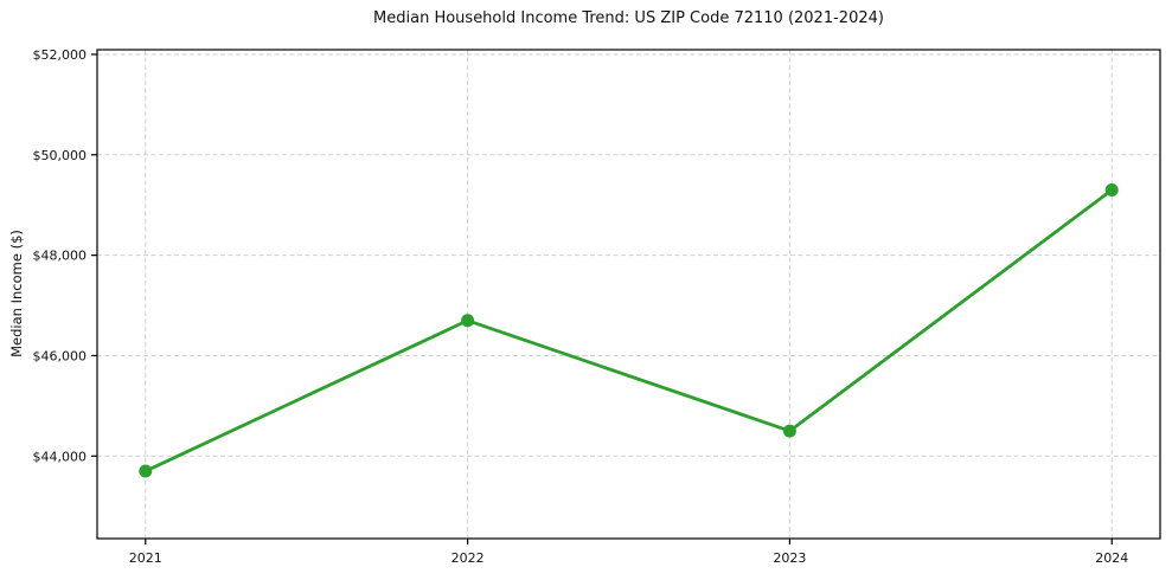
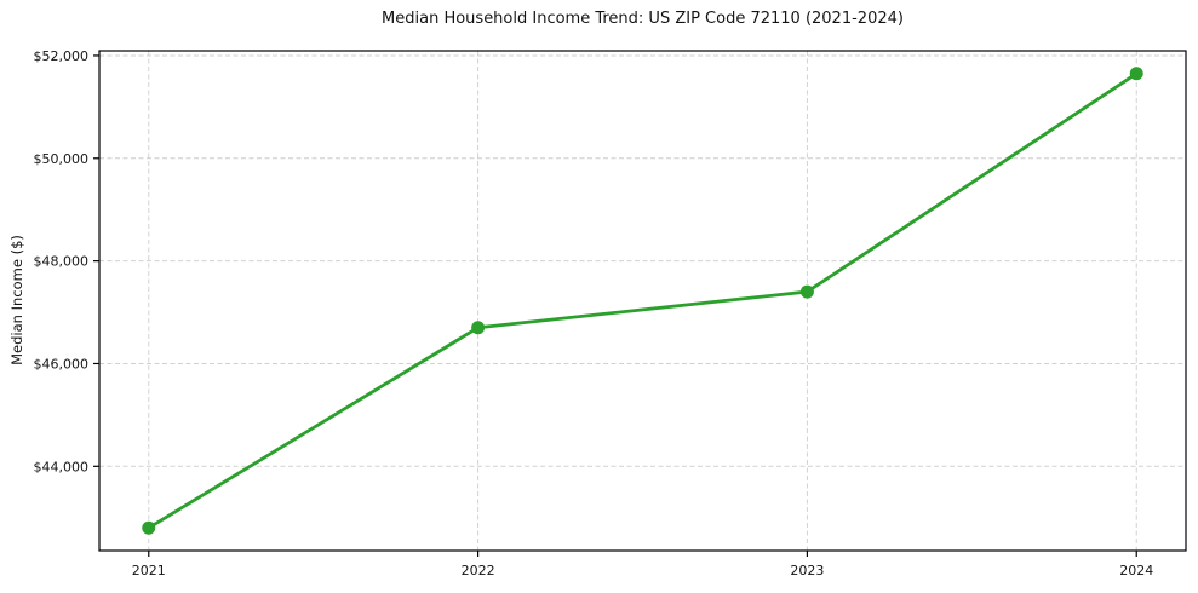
2021: $43700 -> $42800
2023: $44500 -> $47400
2024: $49300 -> $51600
